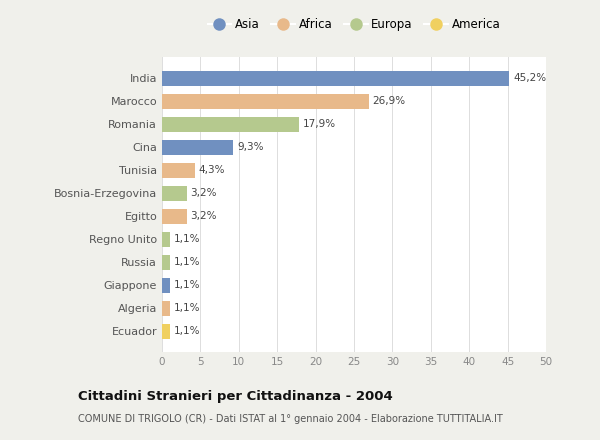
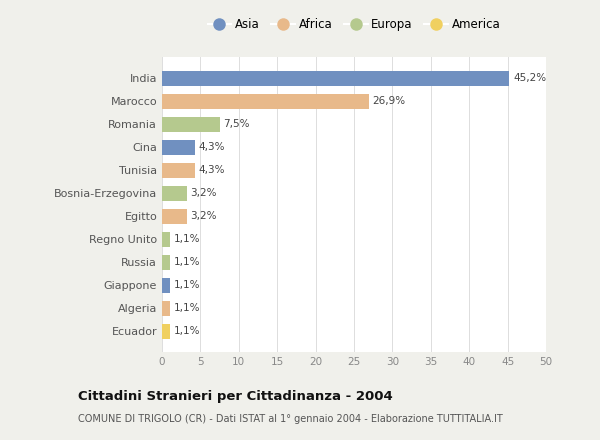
Romania: 17,9% -> 7,5%
Cina: 9,3% -> 4,3%
